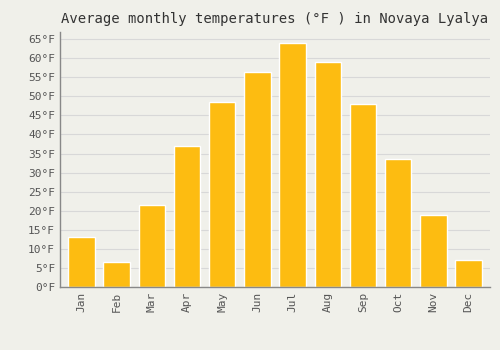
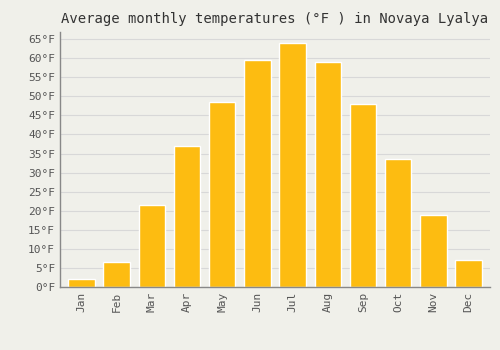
Jan: 13.0°F -> 2.0°F
Jun: 56.5°F -> 59.5°F
